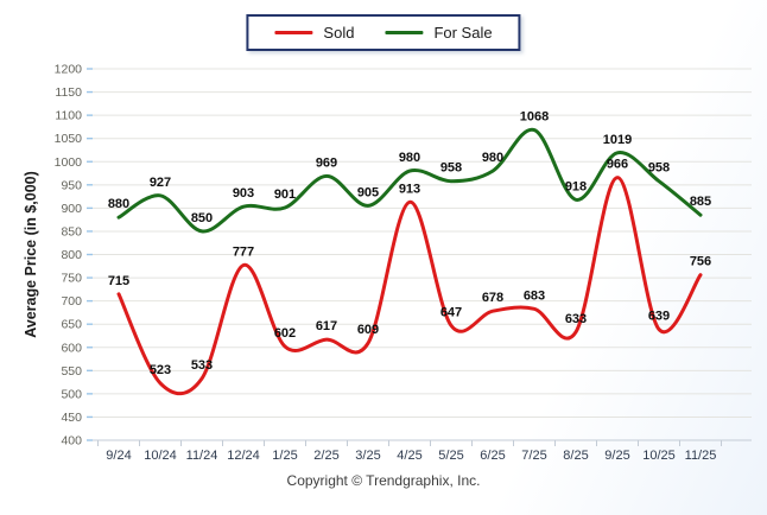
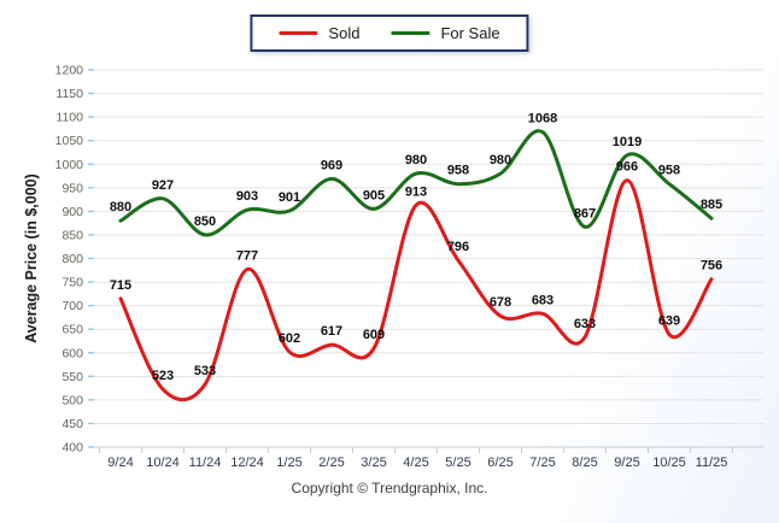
Sold/5/25: 647 -> 796
For Sale/8/25: 918 -> 867
